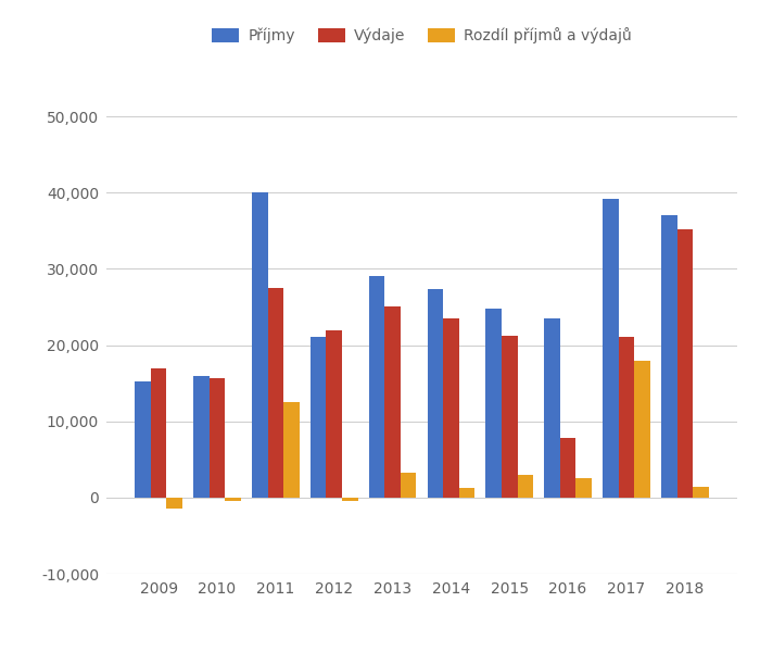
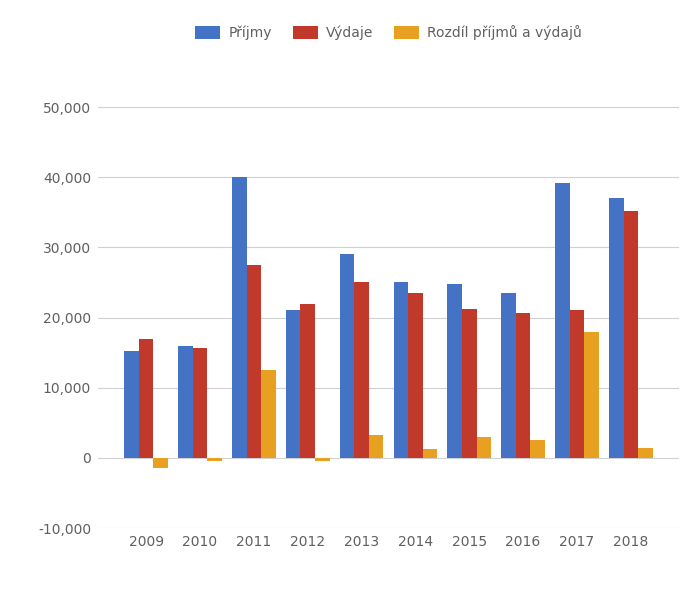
Příjmy/2014: 27,400 -> 25,000
Výdaje/2016: 7,800 -> 20,700
